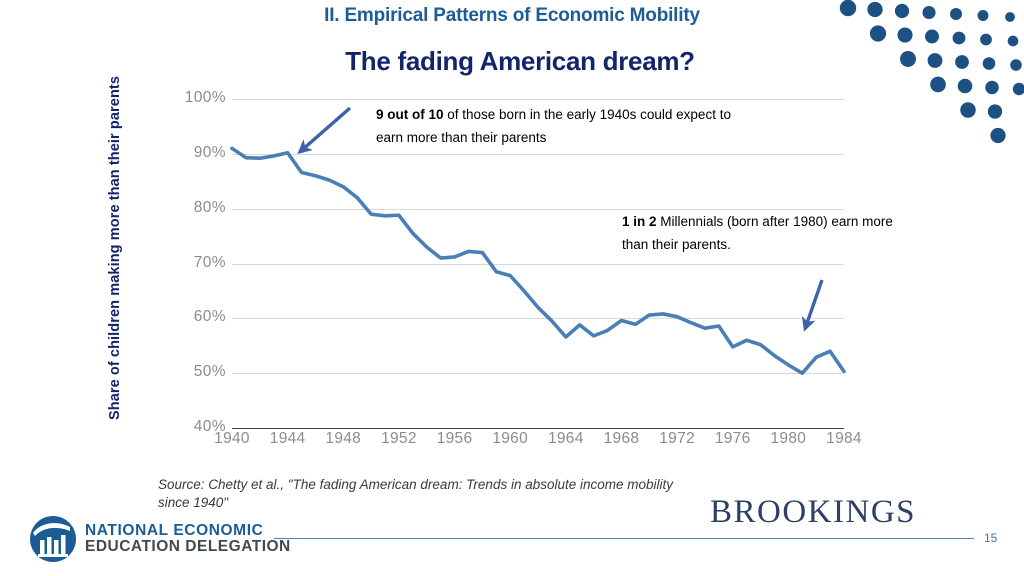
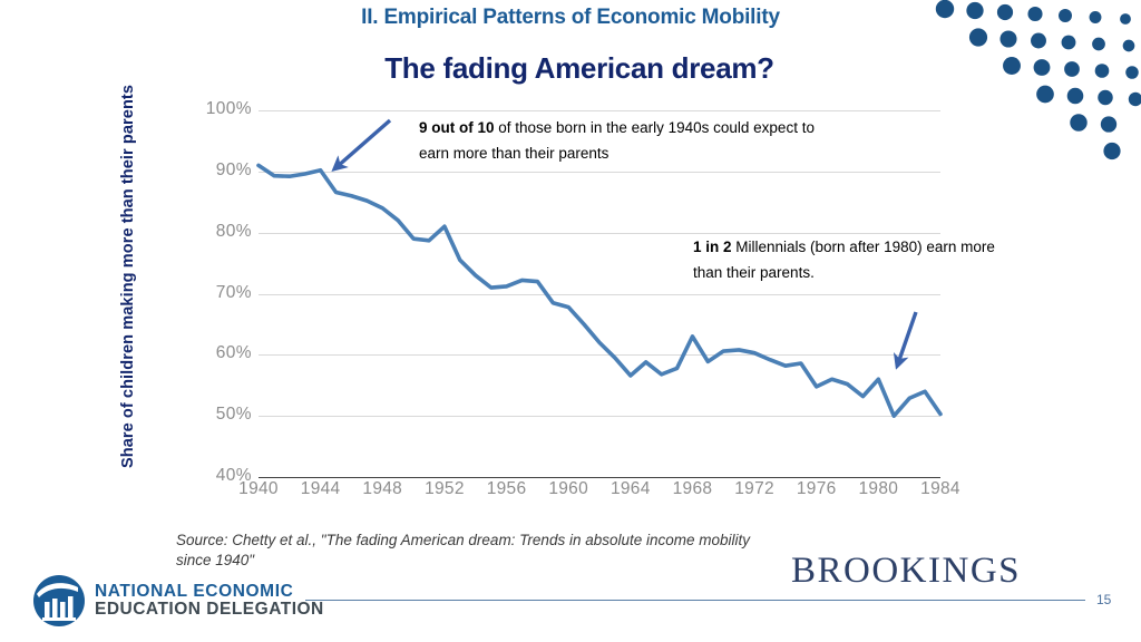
1952: 79% -> 81%
1968: 60% -> 63%
1980: 52% -> 56%
